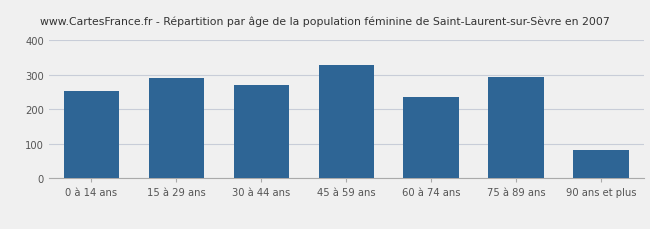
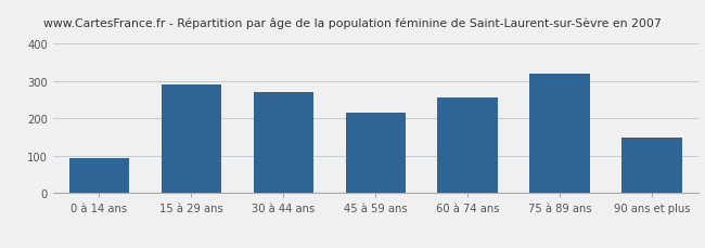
0 à 14 ans: 252 -> 95
45 à 59 ans: 330 -> 215
60 à 74 ans: 235 -> 255
75 à 89 ans: 295 -> 320
90 ans et plus: 82 -> 150
